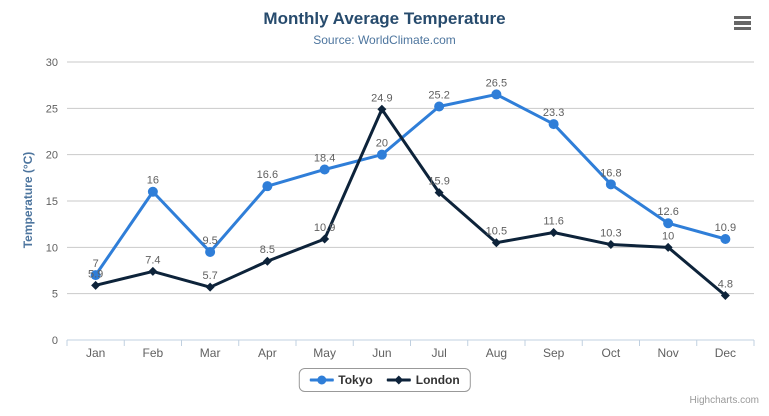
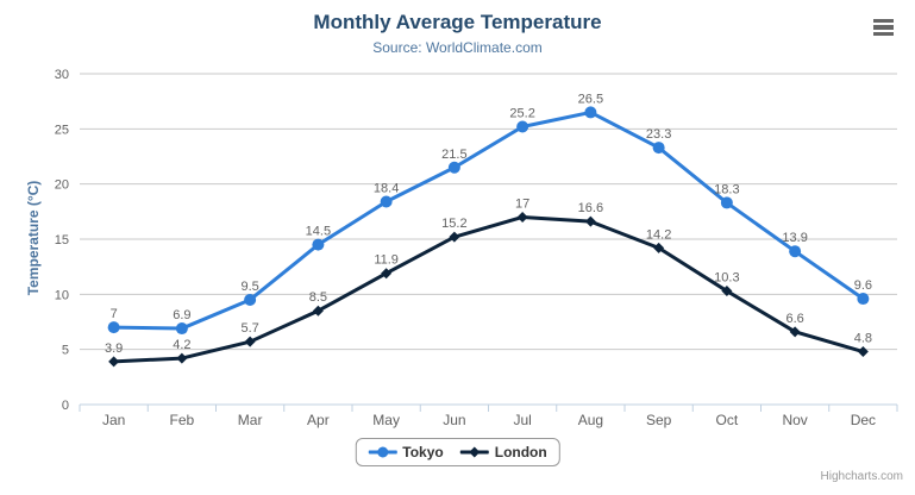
London/Jan: 5.9 -> 3.9
Tokyo/Feb: 16 -> 6.9
London/Feb: 7.4 -> 4.2
Tokyo/Apr: 16.6 -> 14.5
London/May: 10.9 -> 11.9
Tokyo/Jun: 20 -> 21.5
London/Jun: 24.9 -> 15.2
London/Jul: 15.9 -> 17
London/Aug: 10.5 -> 16.6
London/Sep: 11.6 -> 14.2
Tokyo/Oct: 16.8 -> 18.3
Tokyo/Nov: 12.6 -> 13.9
London/Nov: 10 -> 6.6
Tokyo/Dec: 10.9 -> 9.6
